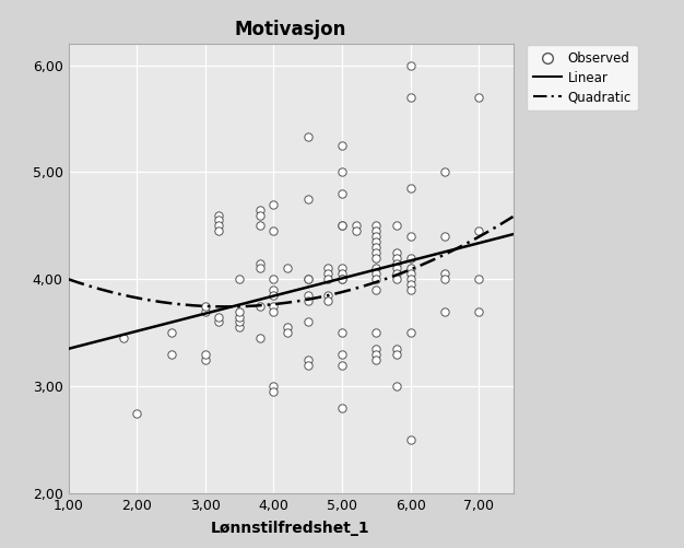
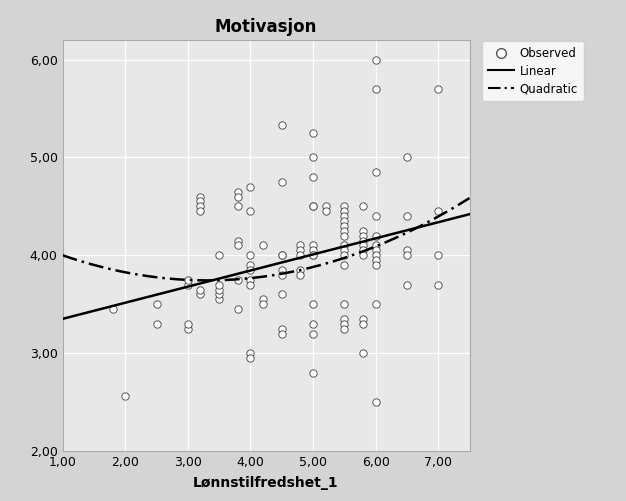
Observed/2,00: 2,75 -> 2,56
